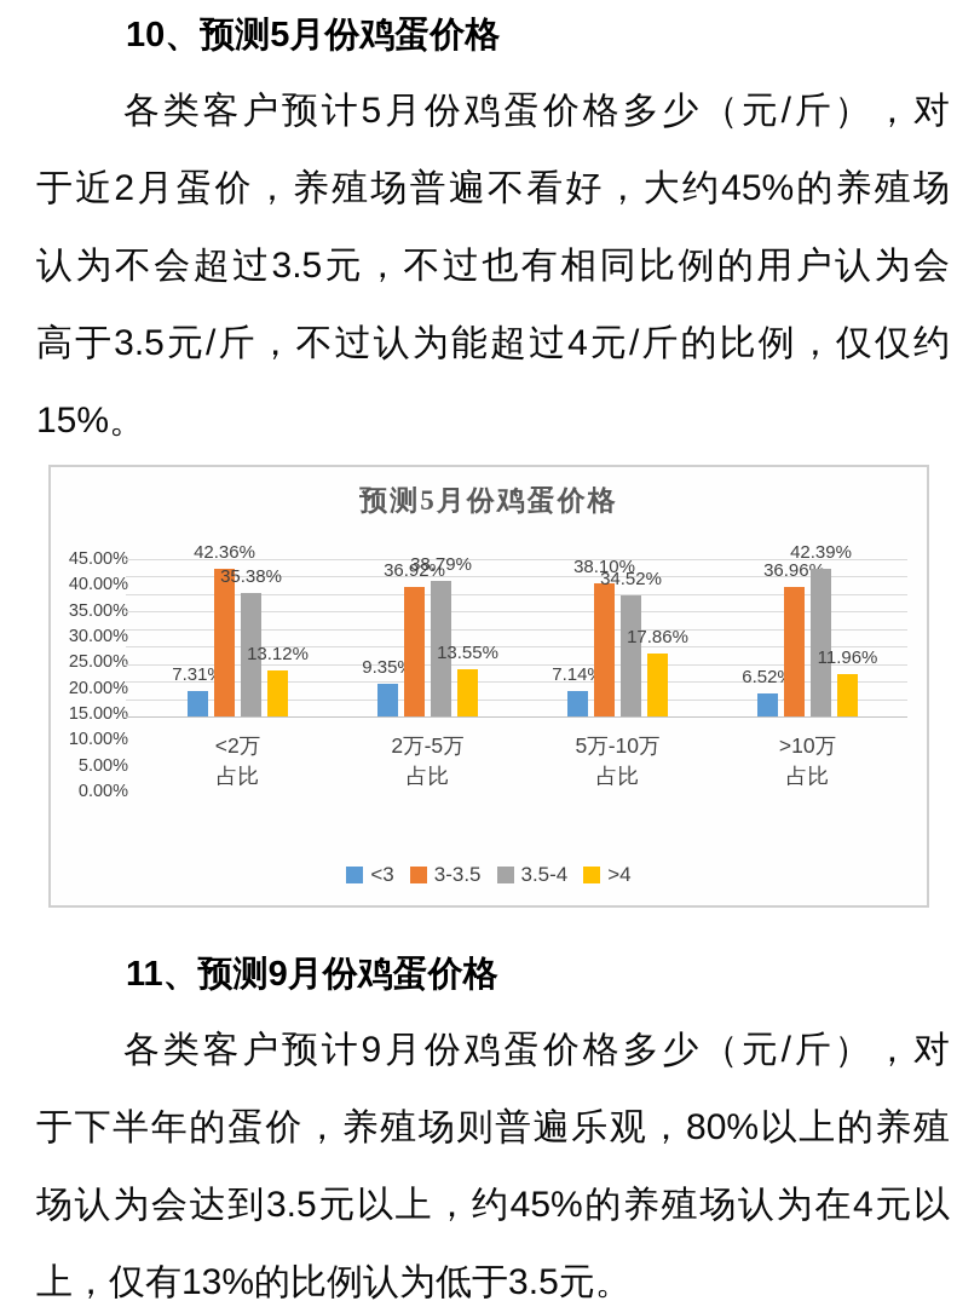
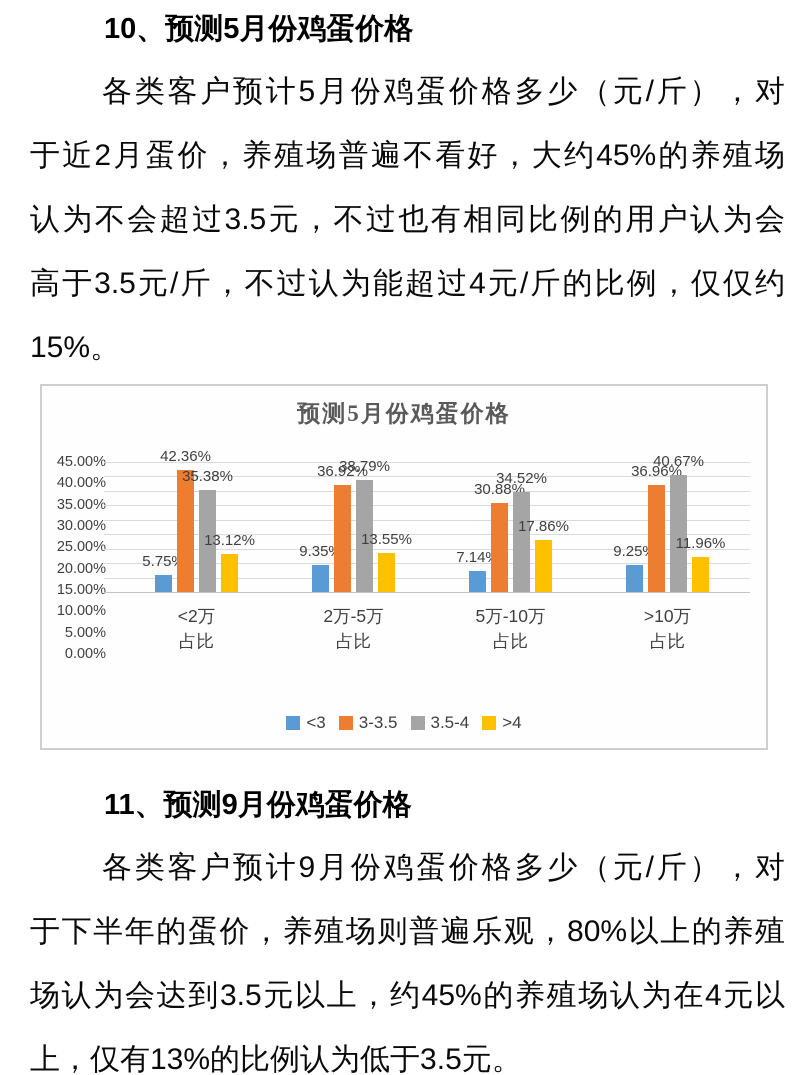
<3/<2万: 7.31% -> 5.75%
3-3.5/5万-10万: 38.10% -> 30.88%
<3/>10万: 6.52% -> 9.25%
3.5-4/>10万: 42.39% -> 40.67%
